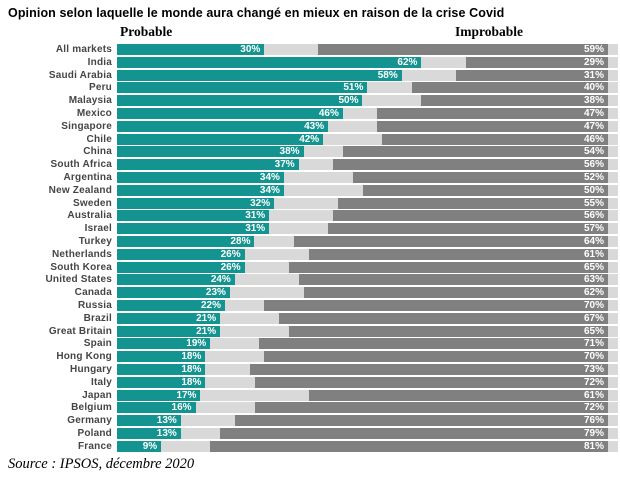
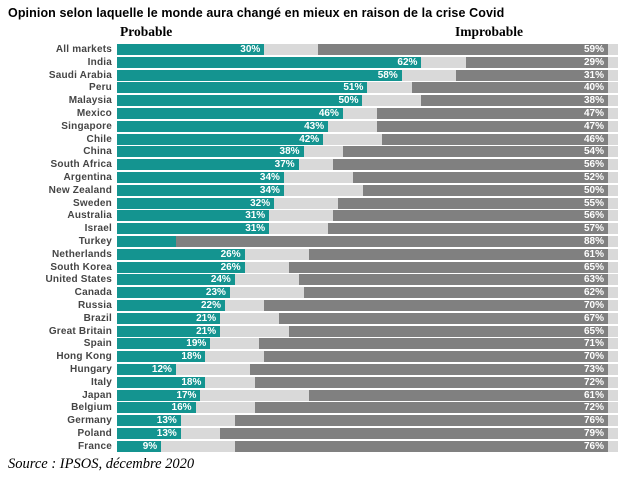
Improbable/Turkey: 64% -> 88%
Probable/Hungary: 18% -> 12%
Improbable/France: 81% -> 76%
